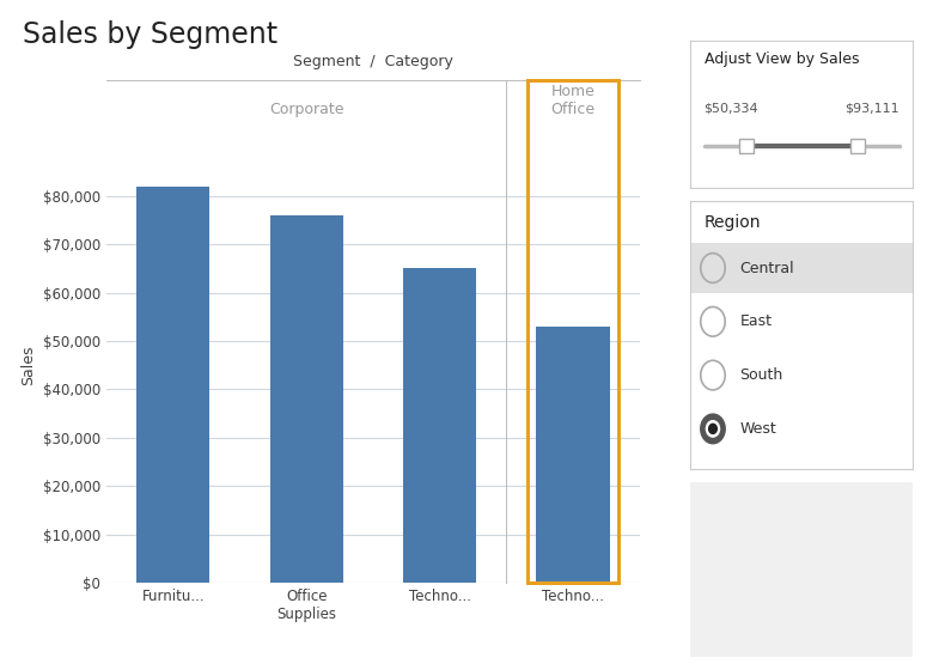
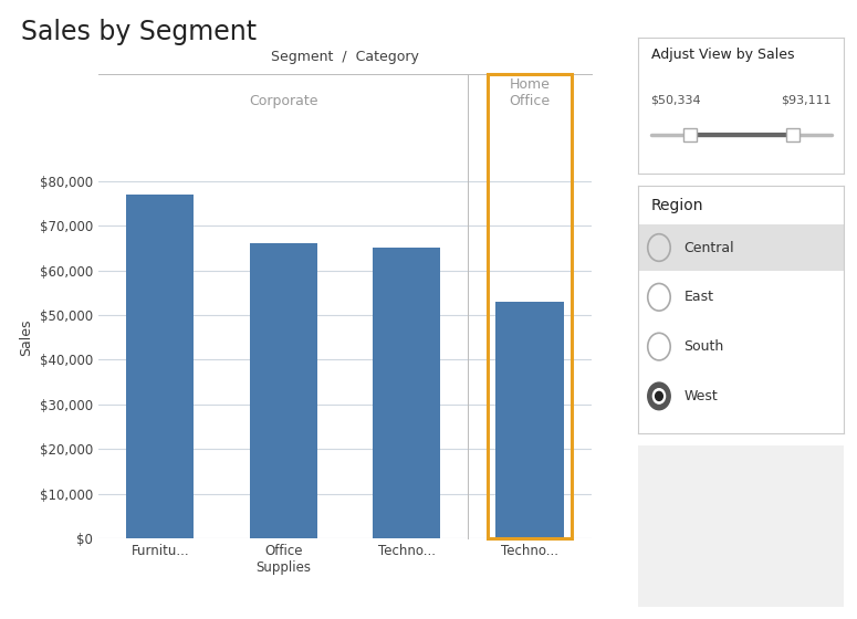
Furnitu...: $82,000 -> $77,000
Office Supplies: $76,000 -> $66,000
